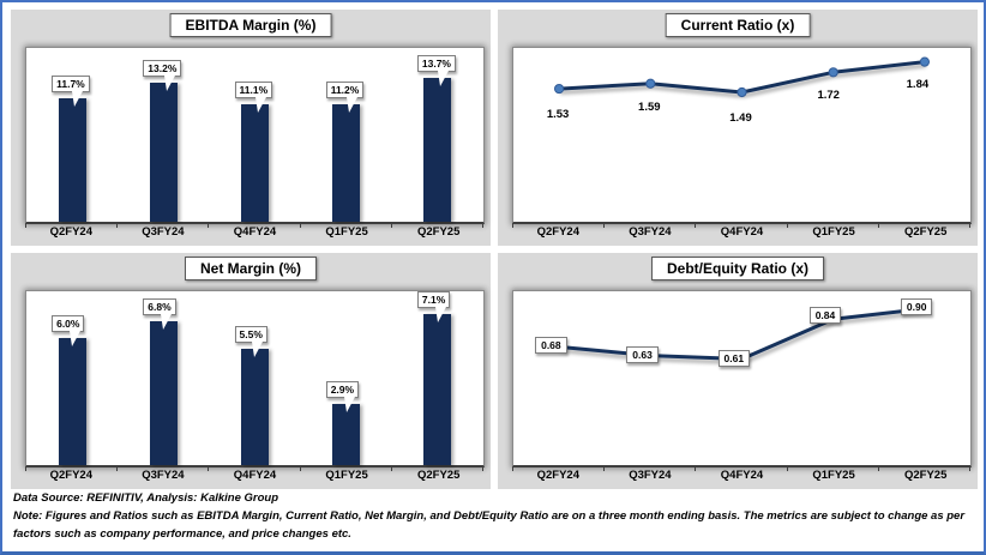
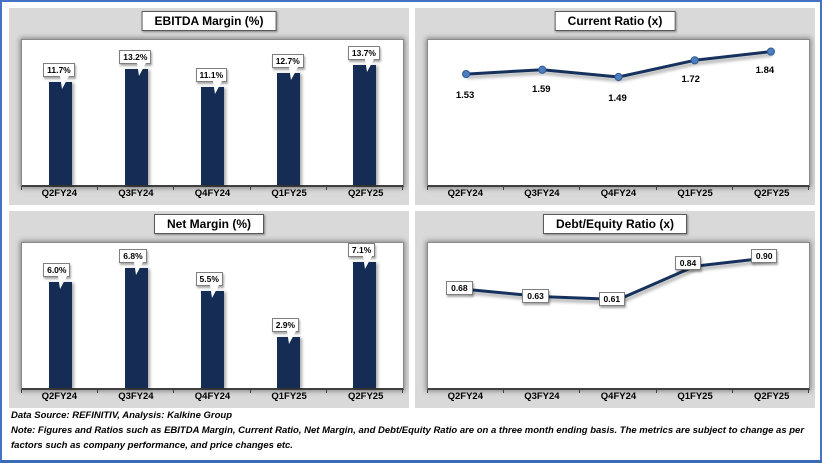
EBITDA Margin (%)/Q1FY25: 11.2% -> 12.7%
